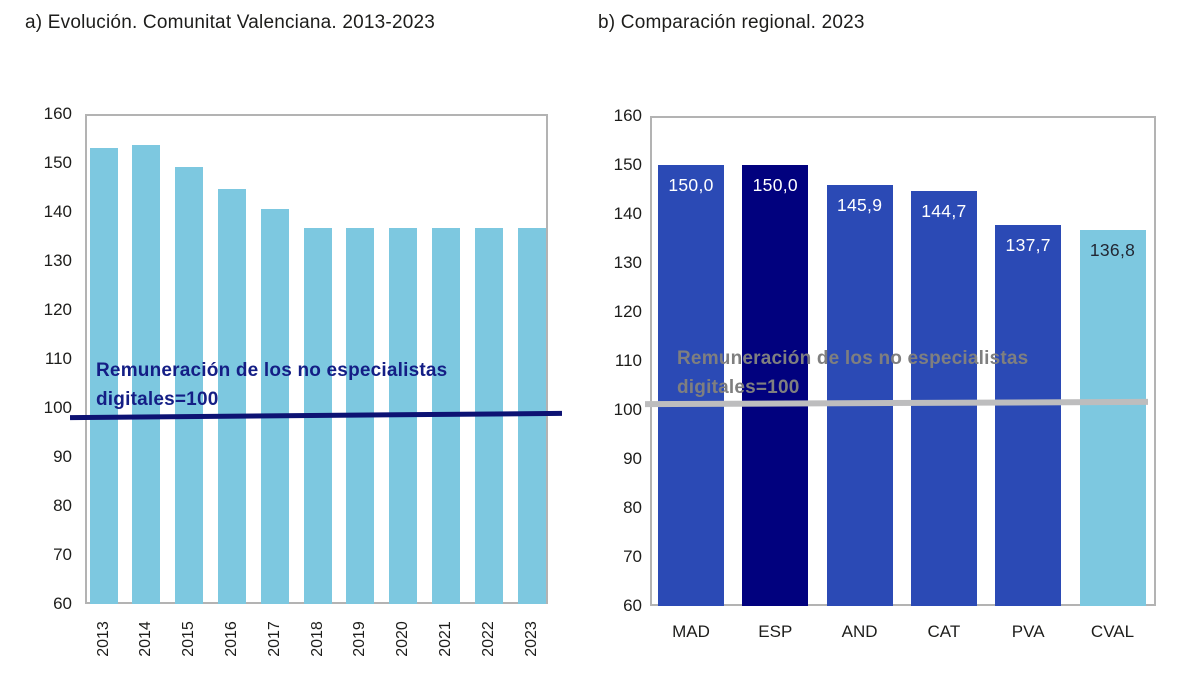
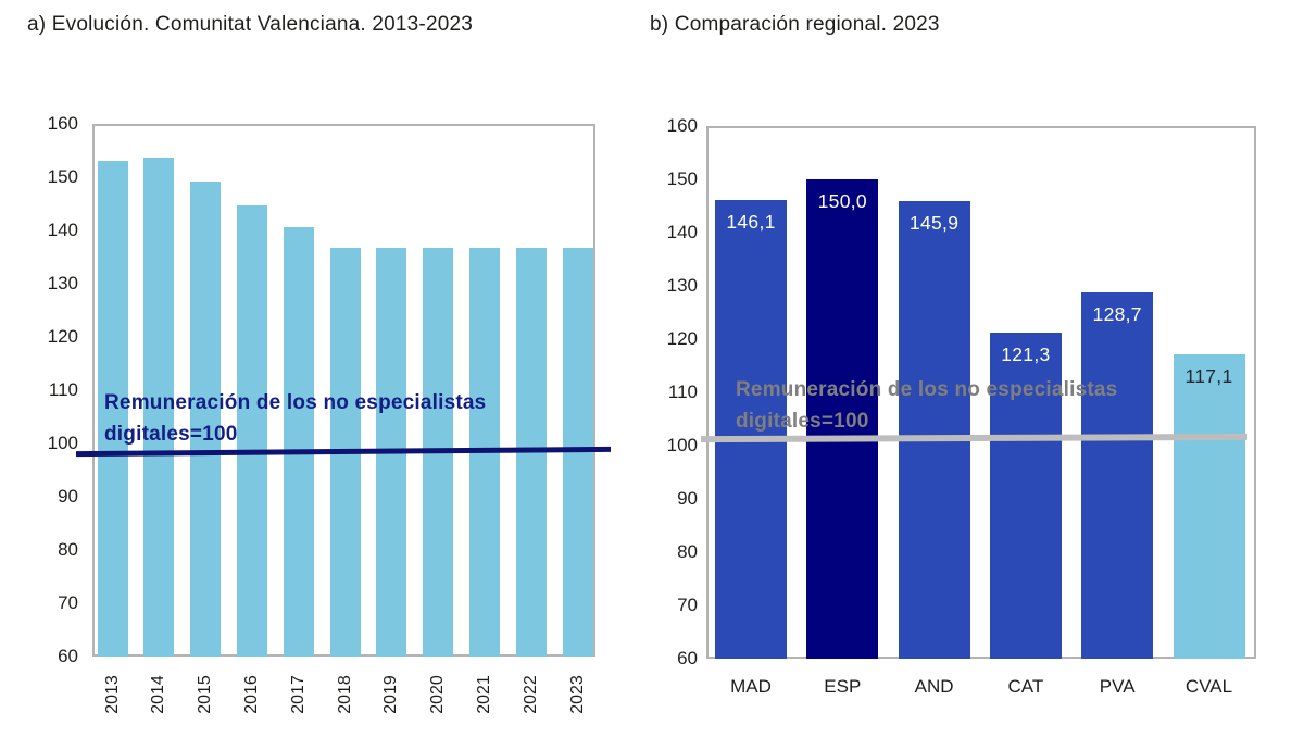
b) Comparación regional. 2023/MAD: 150,0 -> 146,1
b) Comparación regional. 2023/CAT: 144,7 -> 121,3
b) Comparación regional. 2023/PVA: 137,7 -> 128,7
b) Comparación regional. 2023/CVAL: 136,8 -> 117,1
